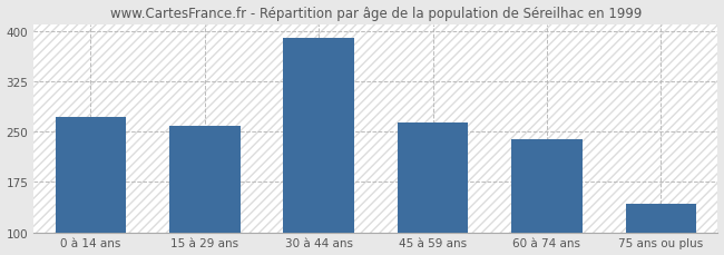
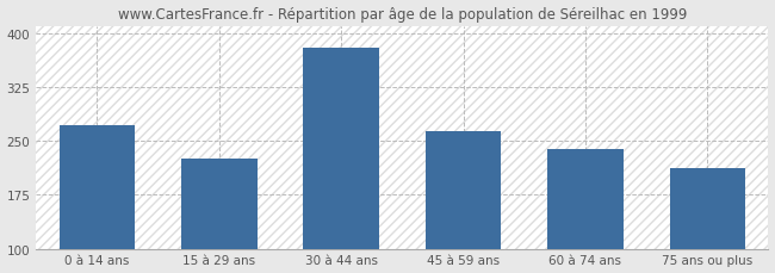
15 à 29 ans: 258 -> 226
30 à 44 ans: 390 -> 380
75 ans ou plus: 142 -> 212
